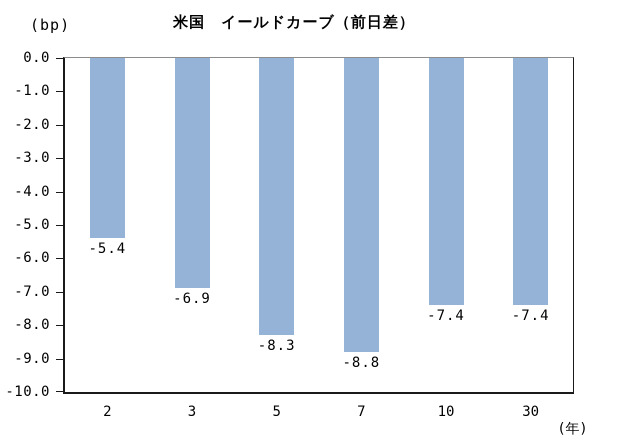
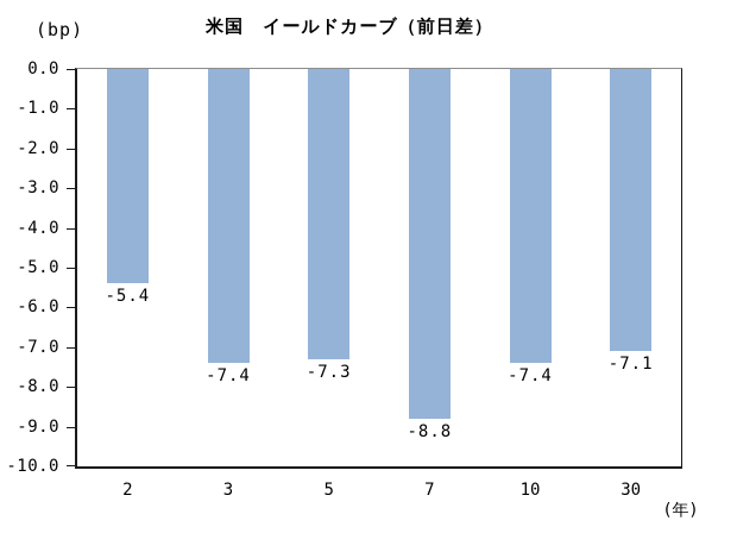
3: -6.9 -> -7.4
5: -8.3 -> -7.3
30: -7.4 -> -7.1
